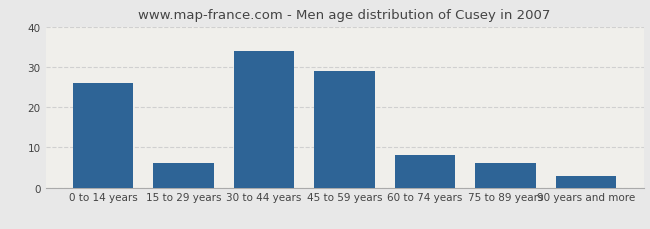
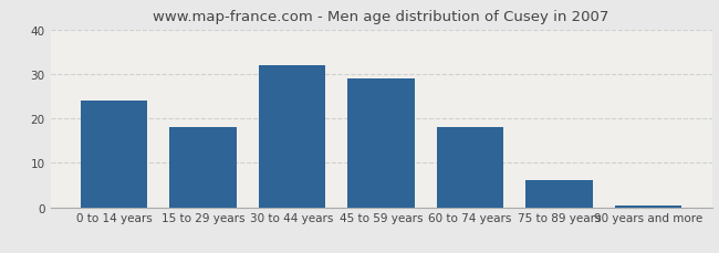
0 to 14 years: 26.0 -> 24.0
15 to 29 years: 6.0 -> 18.0
30 to 44 years: 34.0 -> 32.0
60 to 74 years: 8.0 -> 18.0
90 years and more: 3.0 -> 0.4
